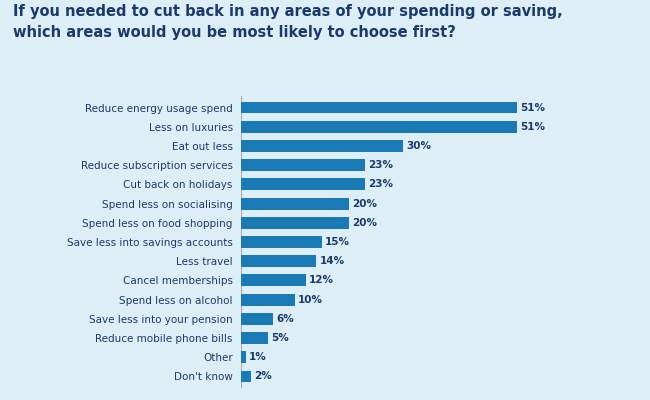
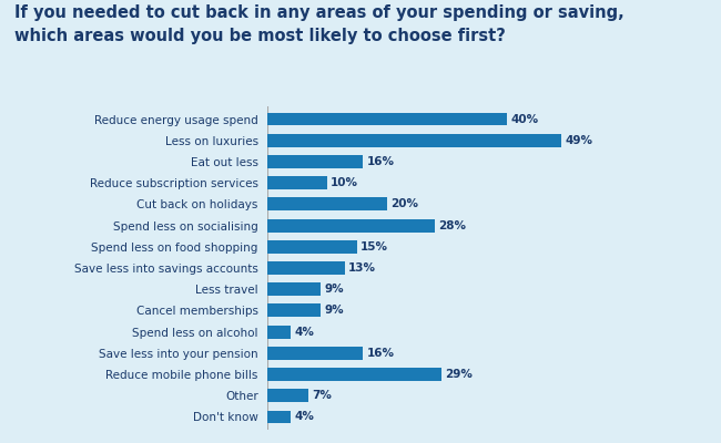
Reduce energy usage spend: 51% -> 40%
Less on luxuries: 51% -> 49%
Eat out less: 30% -> 16%
Reduce subscription services: 23% -> 10%
Cut back on holidays: 23% -> 20%
Spend less on socialising: 20% -> 28%
Spend less on food shopping: 20% -> 15%
Save less into savings accounts: 15% -> 13%
Less travel: 14% -> 9%
Cancel memberships: 12% -> 9%
Spend less on alcohol: 10% -> 4%
Save less into your pension: 6% -> 16%
Reduce mobile phone bills: 5% -> 29%
Other: 1% -> 7%
Don't know: 2% -> 4%
